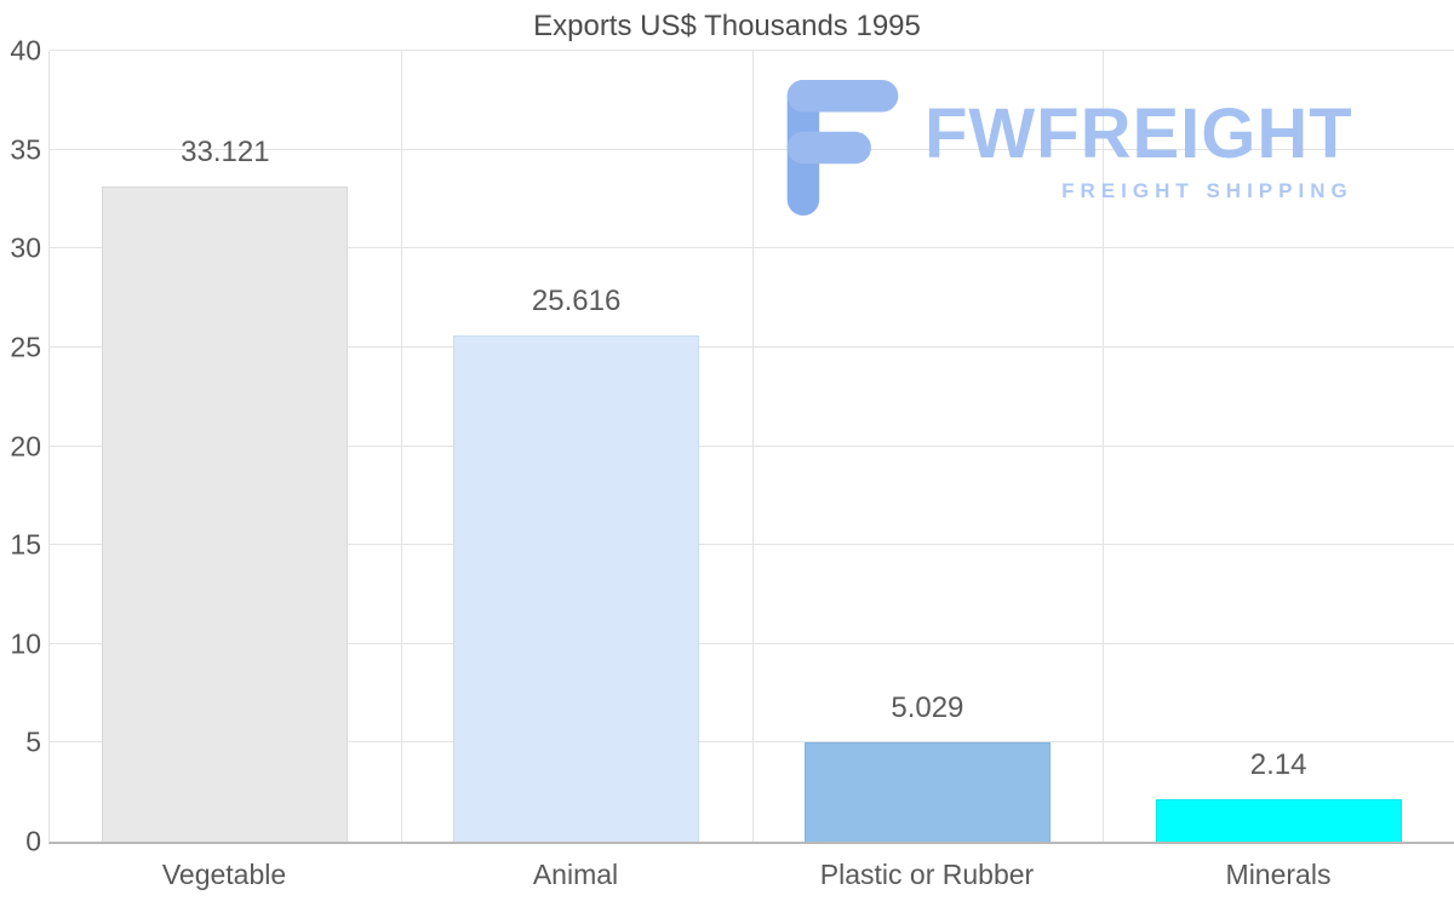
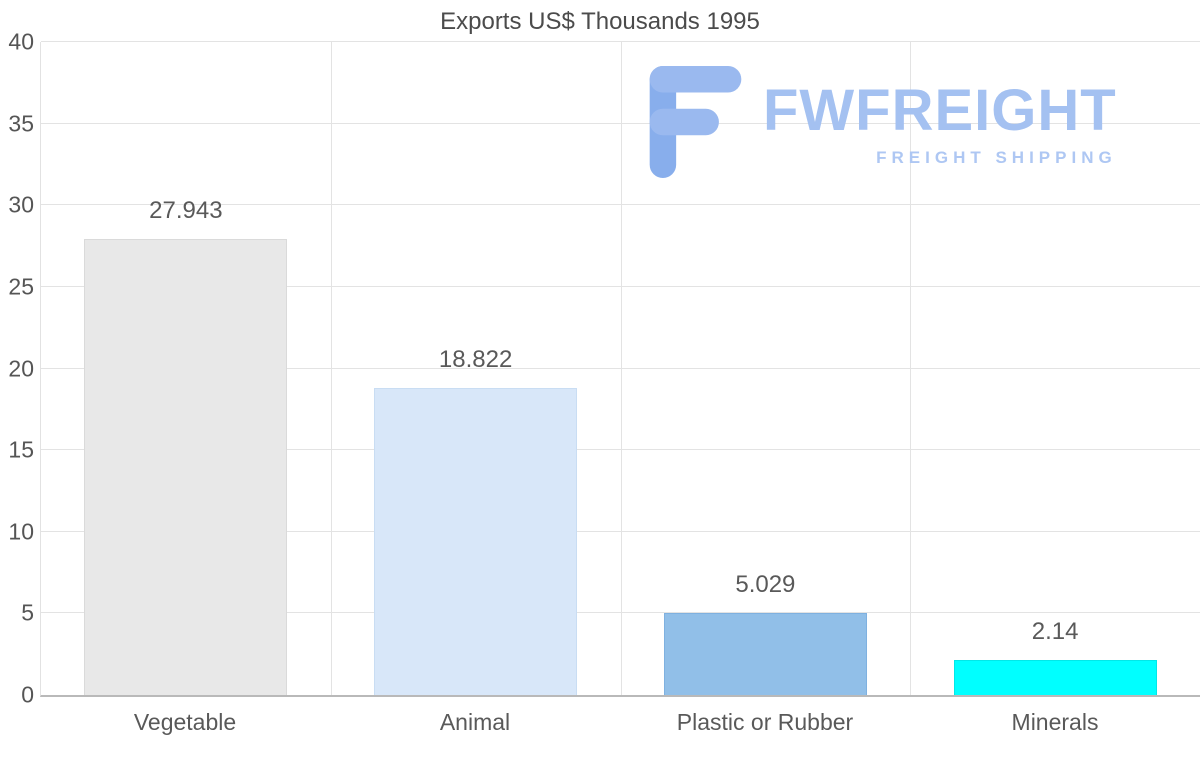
Vegetable: 33.121 -> 27.943
Animal: 25.616 -> 18.822
